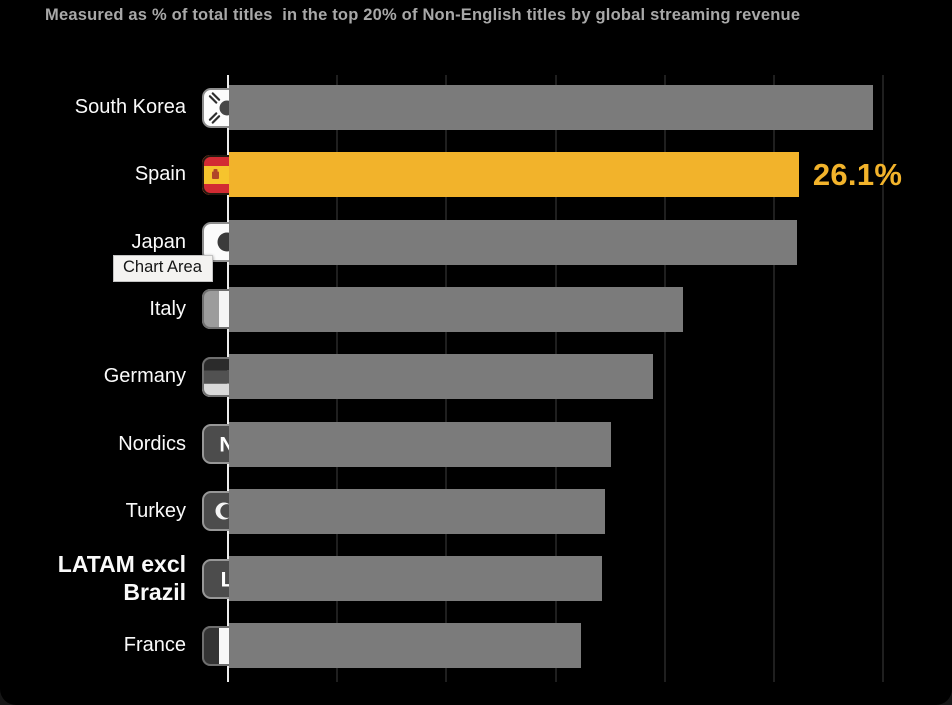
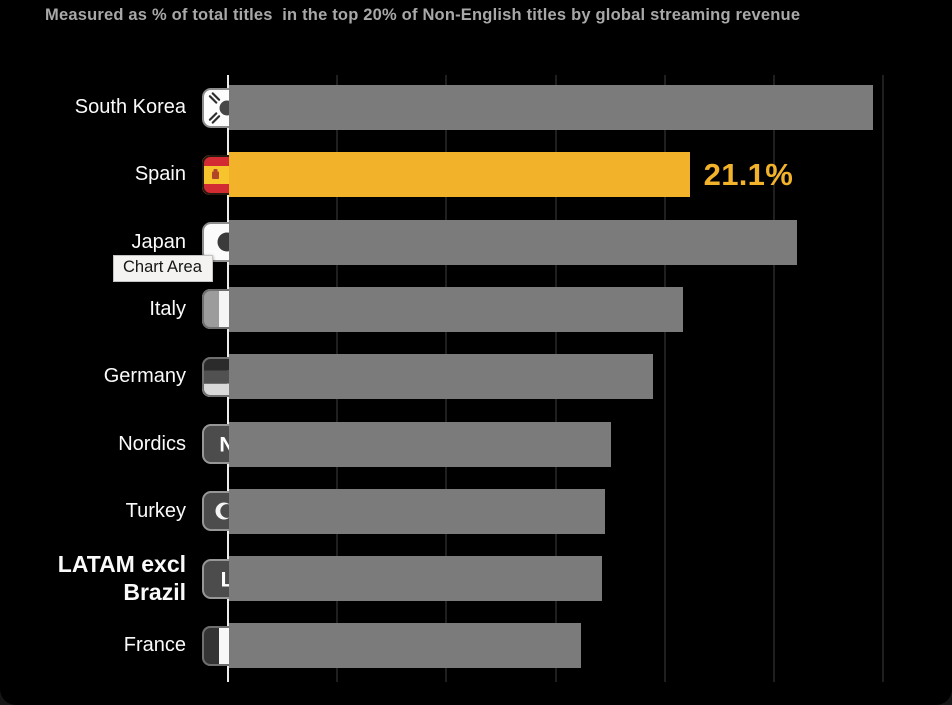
Spain: 26.1% -> 21.1%
